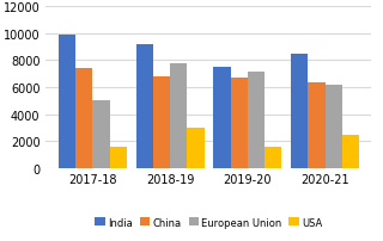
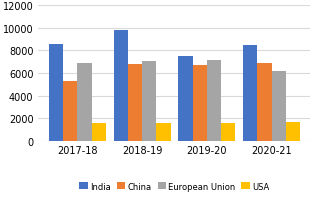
India/2017-18: 9900 -> 8600
China/2017-18: 7400 -> 5300
European Union/2017-18: 5000 -> 6900
India/2018-19: 9200 -> 9800
European Union/2018-19: 7800 -> 7100
USA/2018-19: 3000 -> 1600
China/2020-21: 6400 -> 6800
USA/2020-21: 2500 -> 1600
